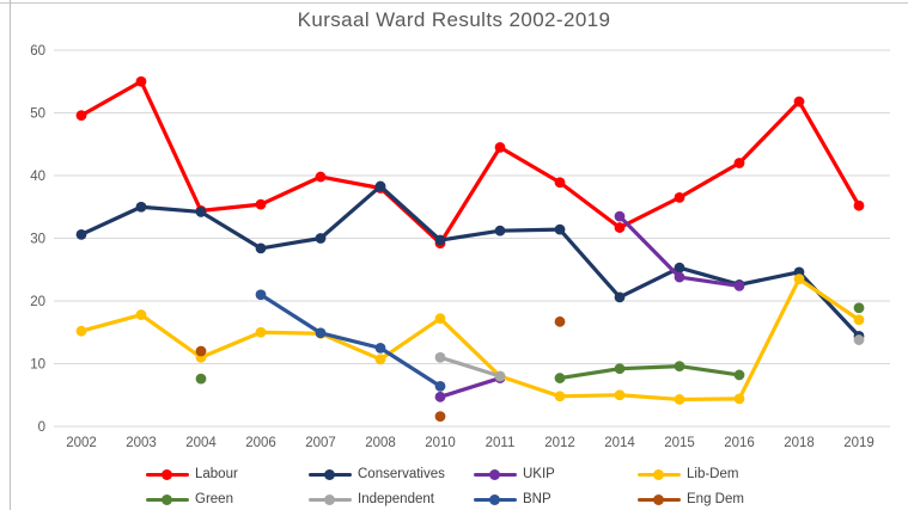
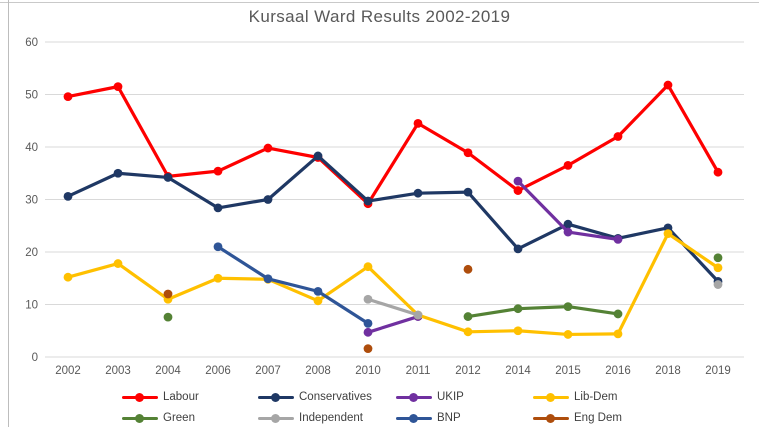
Labour/2003: 55 -> 52
